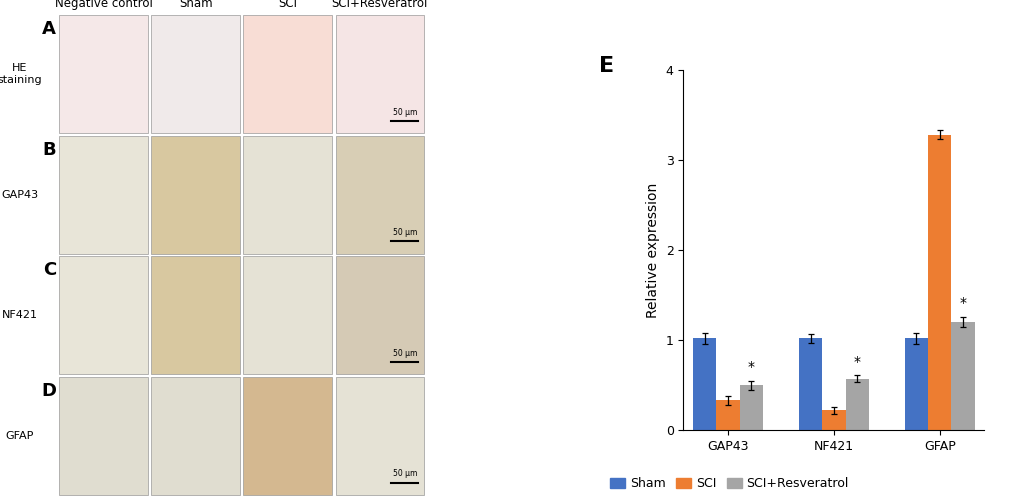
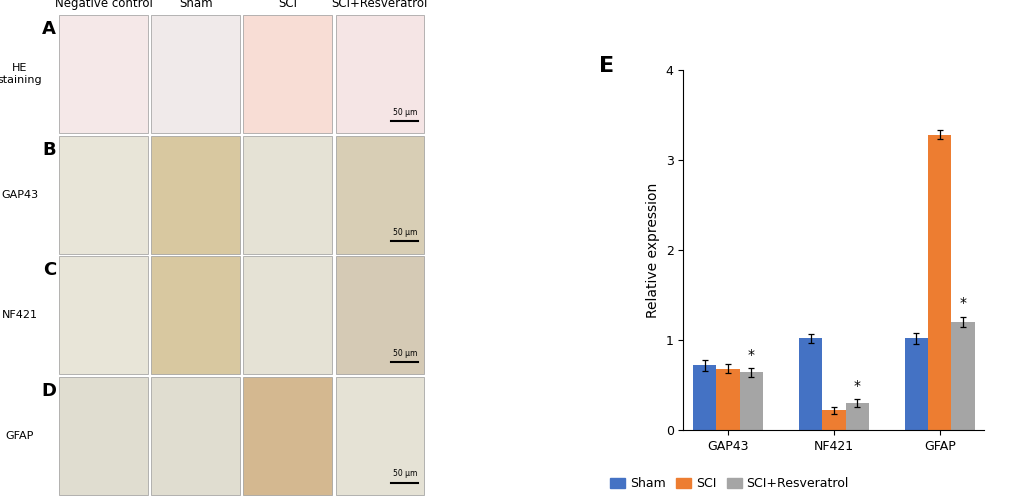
Sham/GAP43: 1.02 -> 0.72
SCI/GAP43: 0.33 -> 0.68
SCI+Resveratrol/GAP43: 0.50 -> 0.64
SCI+Resveratrol/NF421: 0.57 -> 0.30
